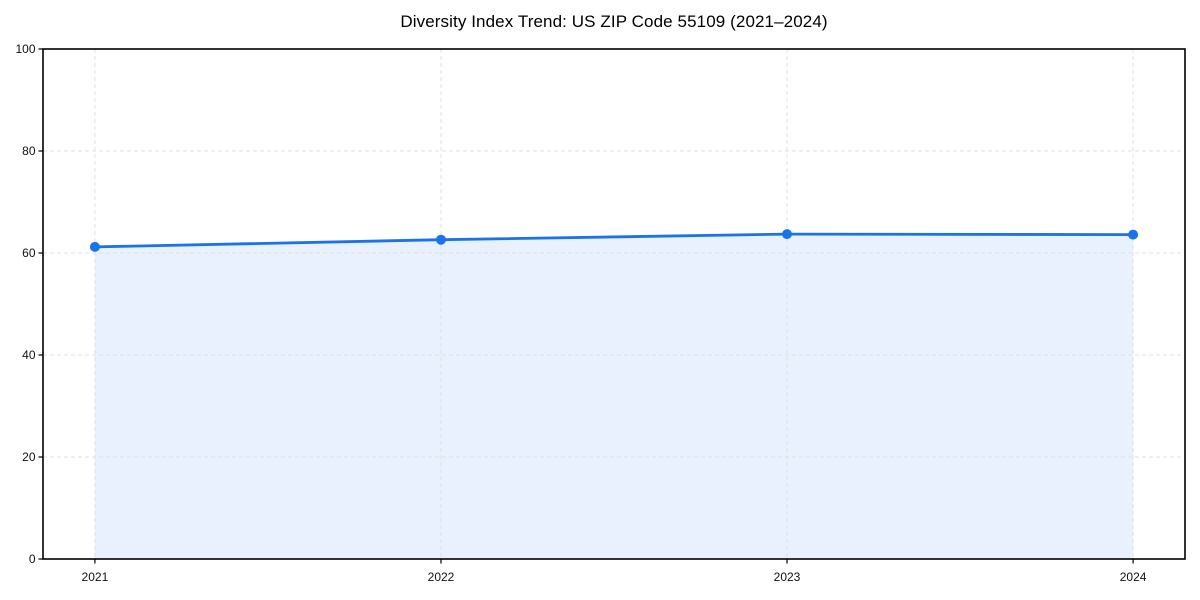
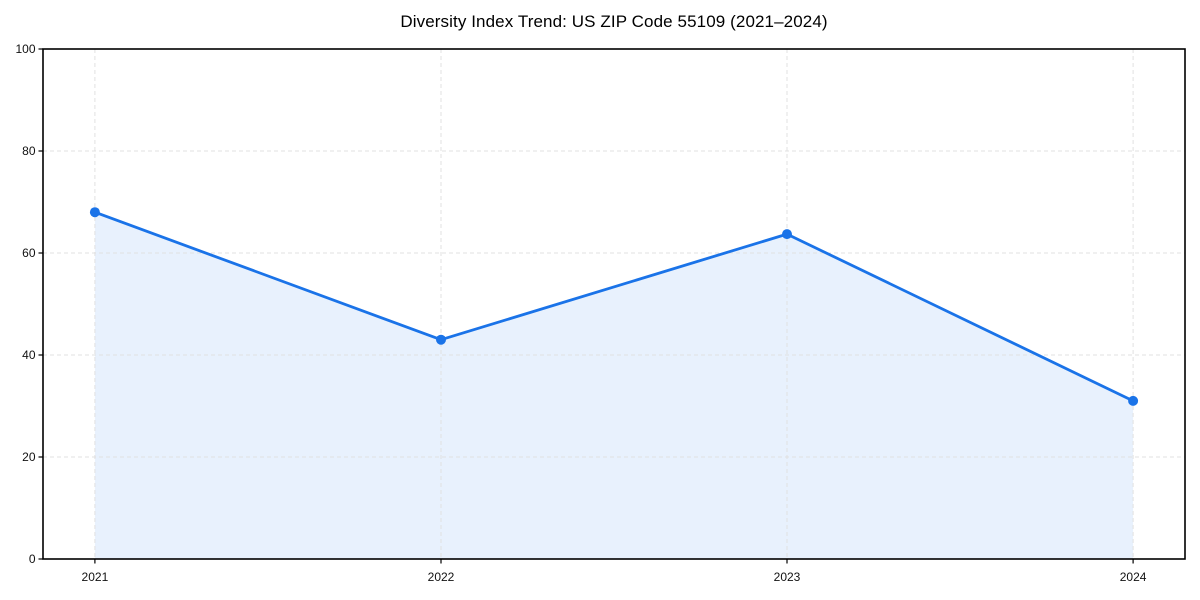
2021: 61 -> 68
2022: 63 -> 43
2024: 64 -> 31
